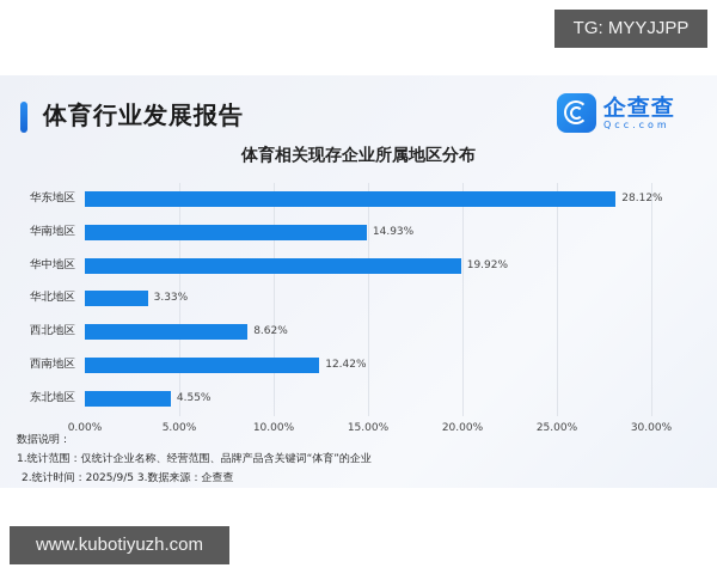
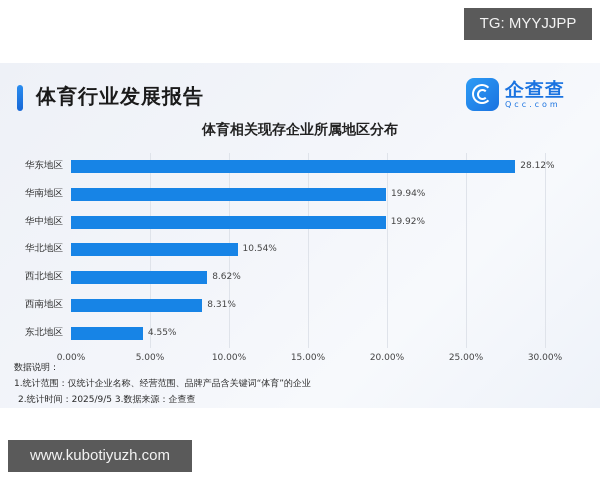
华南地区: 14.93% -> 19.94%
华北地区: 3.33% -> 10.54%
西南地区: 12.42% -> 8.31%
